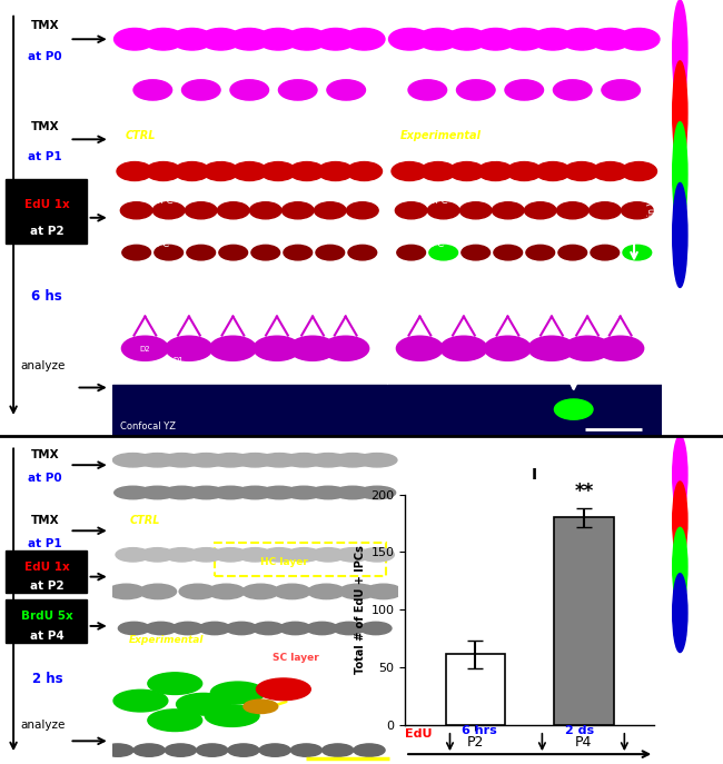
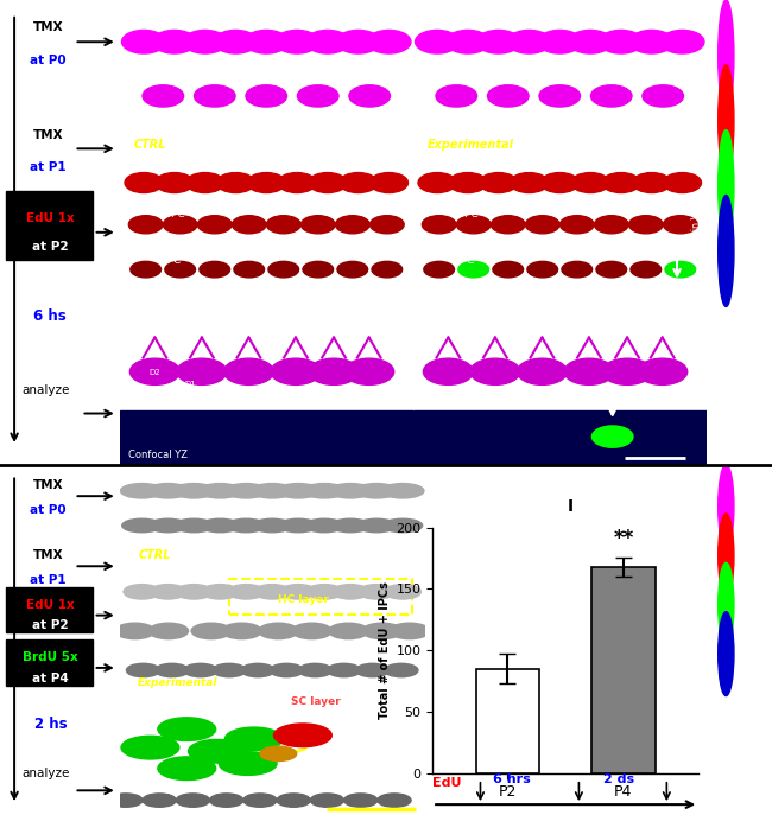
P2: 61 -> 85
P4: 180 -> 168
